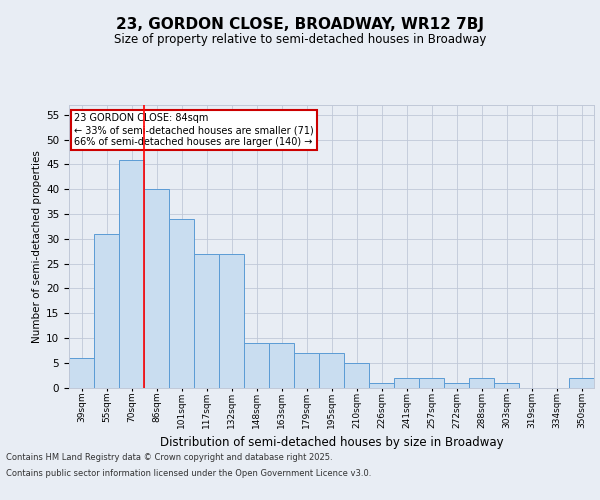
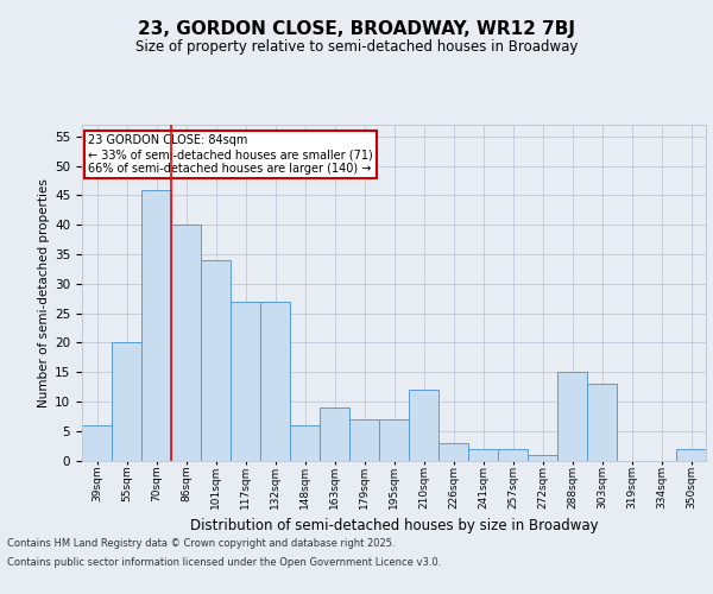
55sqm: 31 -> 20
148sqm: 9 -> 6
210sqm: 5 -> 12
226sqm: 1 -> 3
288sqm: 2 -> 15
303sqm: 1 -> 13
